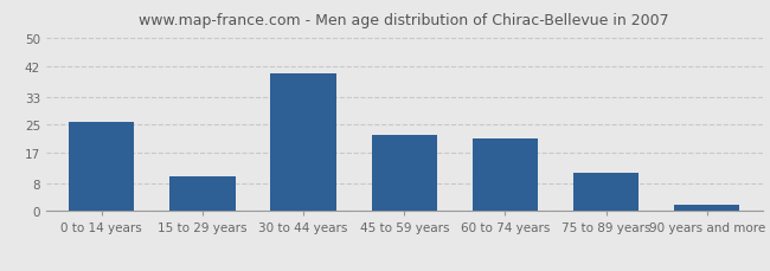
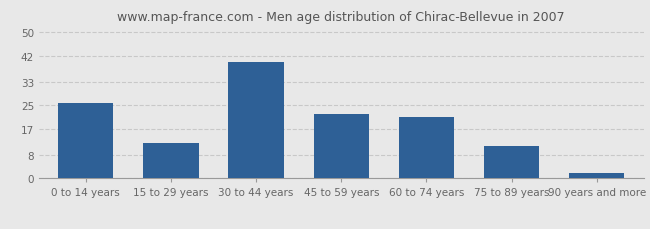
15 to 29 years: 10 -> 12
